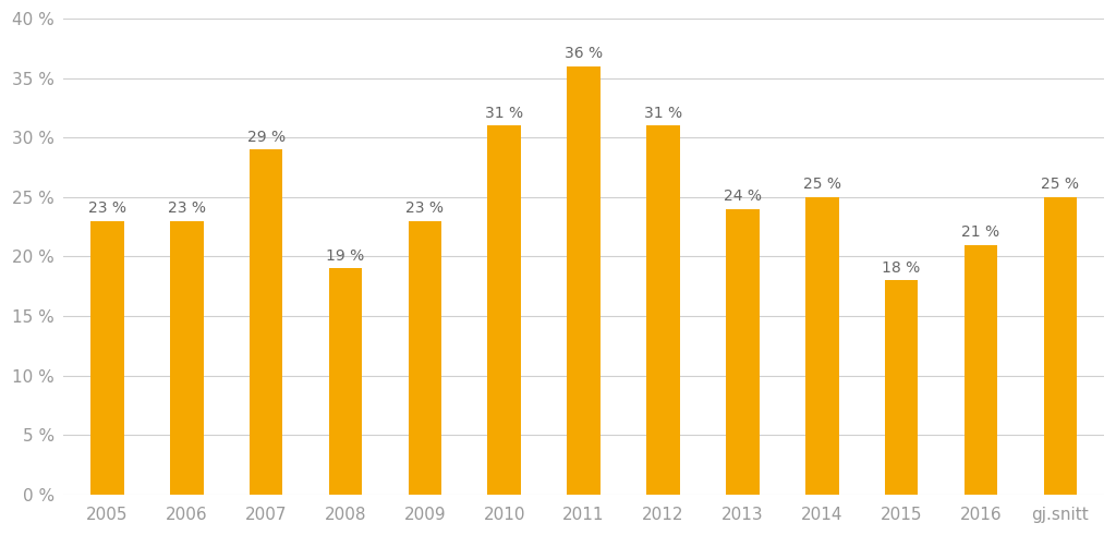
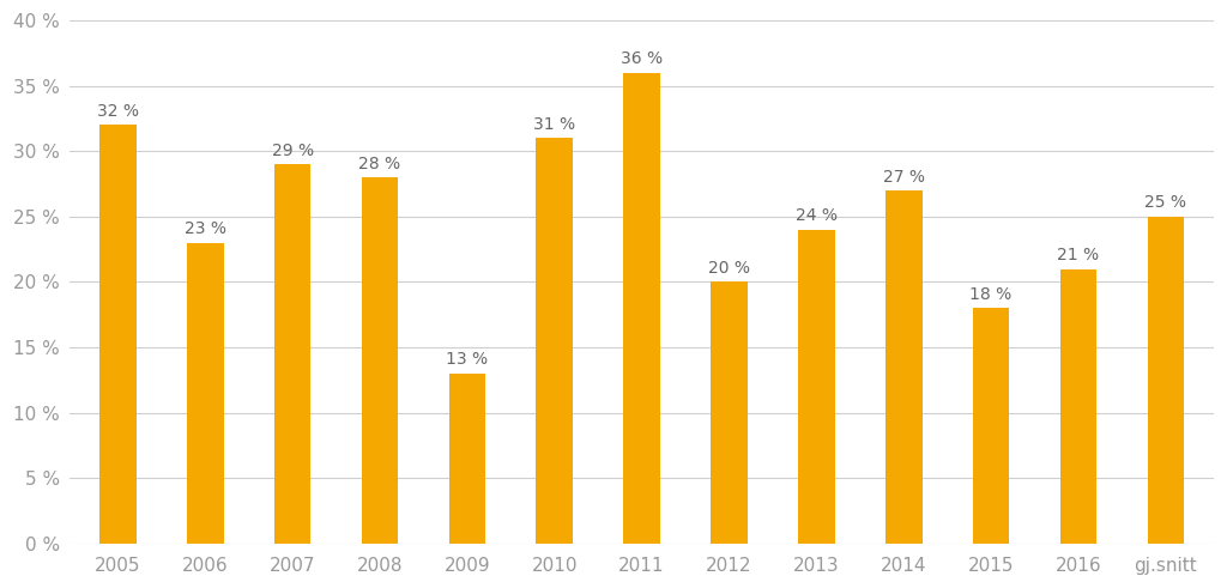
2005: 23 -> 32
2008: 19 -> 28
2009: 23 -> 13
2012: 31 -> 20
2014: 25 -> 27
